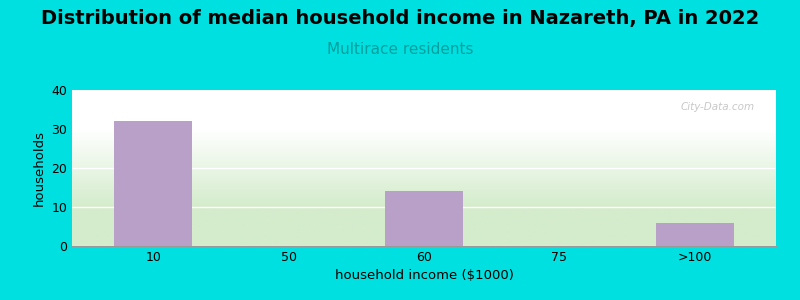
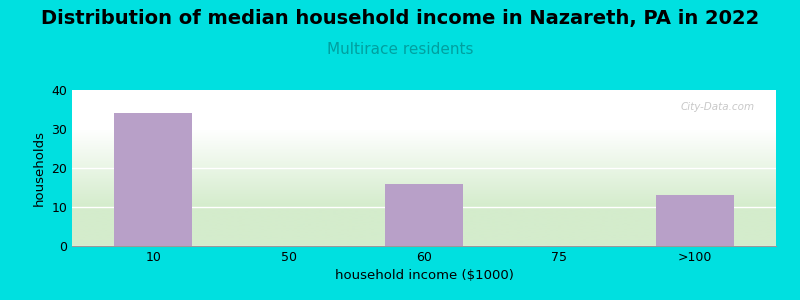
10: 32 -> 34
60: 14 -> 16
>100: 6 -> 13
